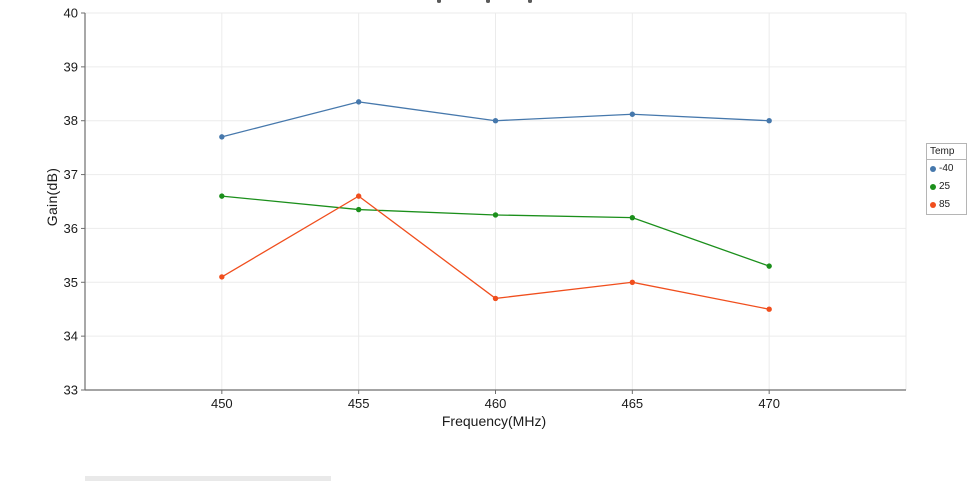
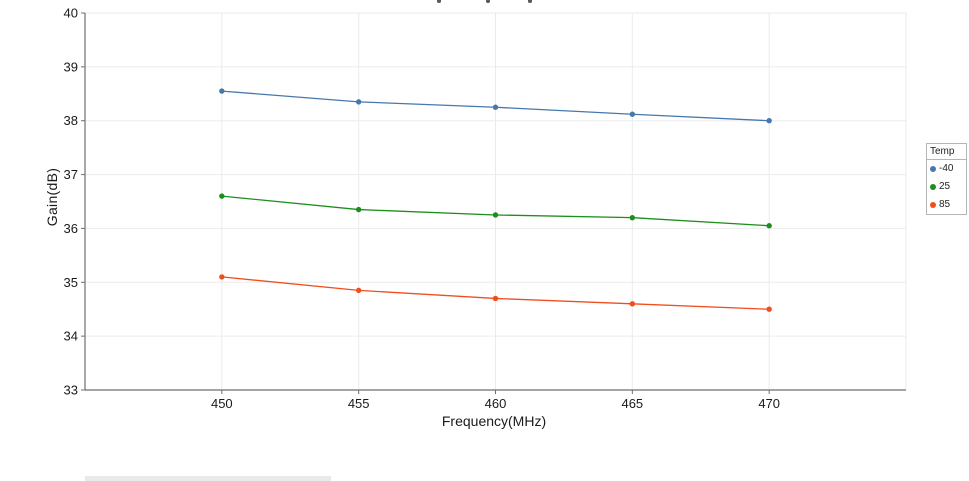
-40/450: 37.7 -> 38.5
85/455: 36.6 -> 34.9
-40/460: 38.0 -> 38.2
85/465: 35.0 -> 34.6
25/470: 35.3 -> 36.0
